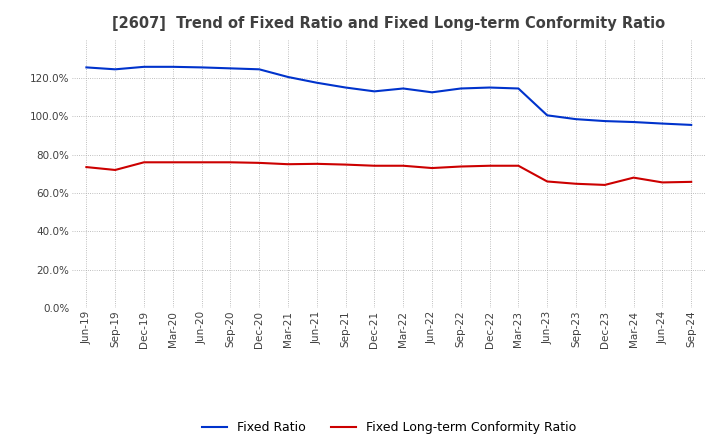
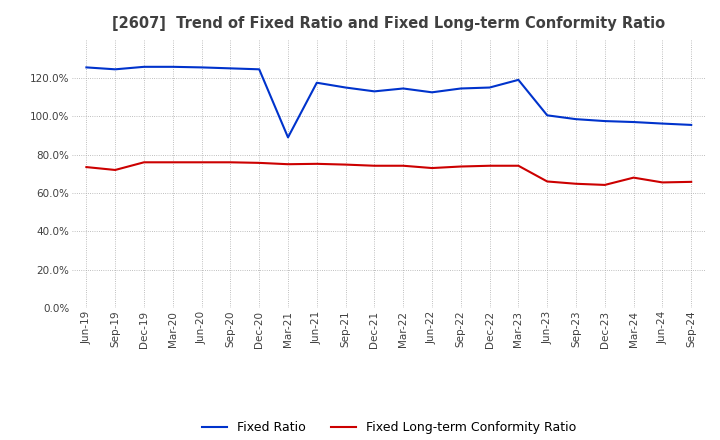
Fixed Ratio/Mar-21: 121% -> 89%
Fixed Ratio/Mar-23: 115% -> 119%
